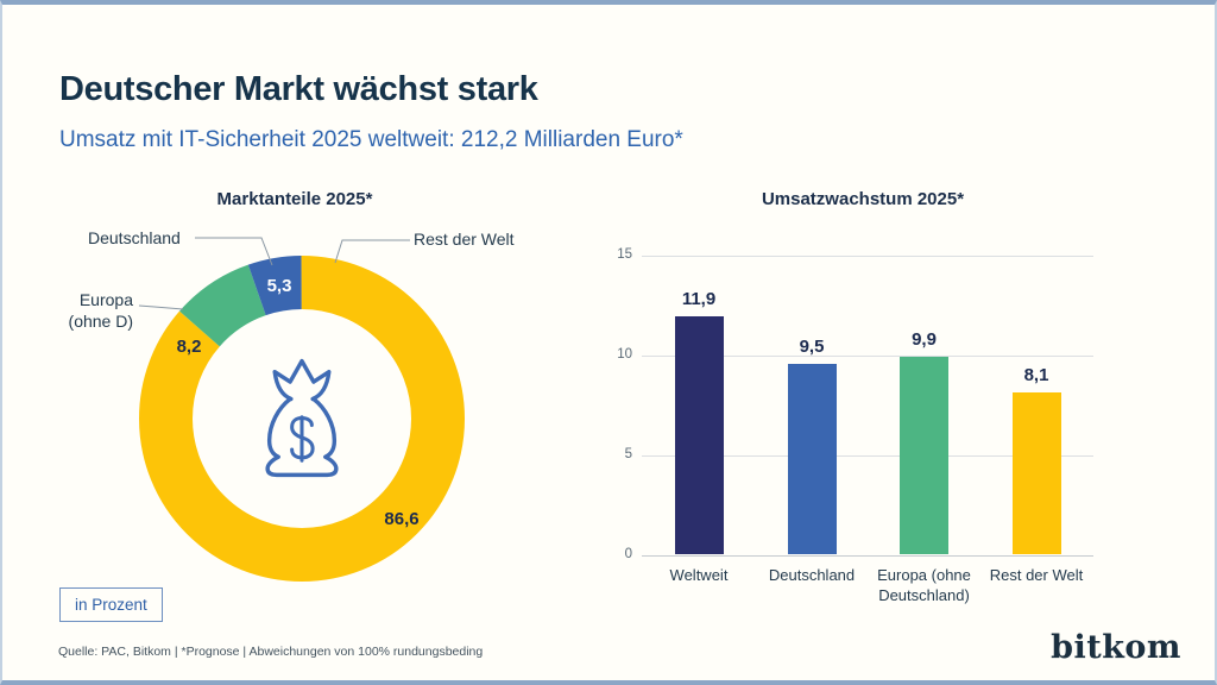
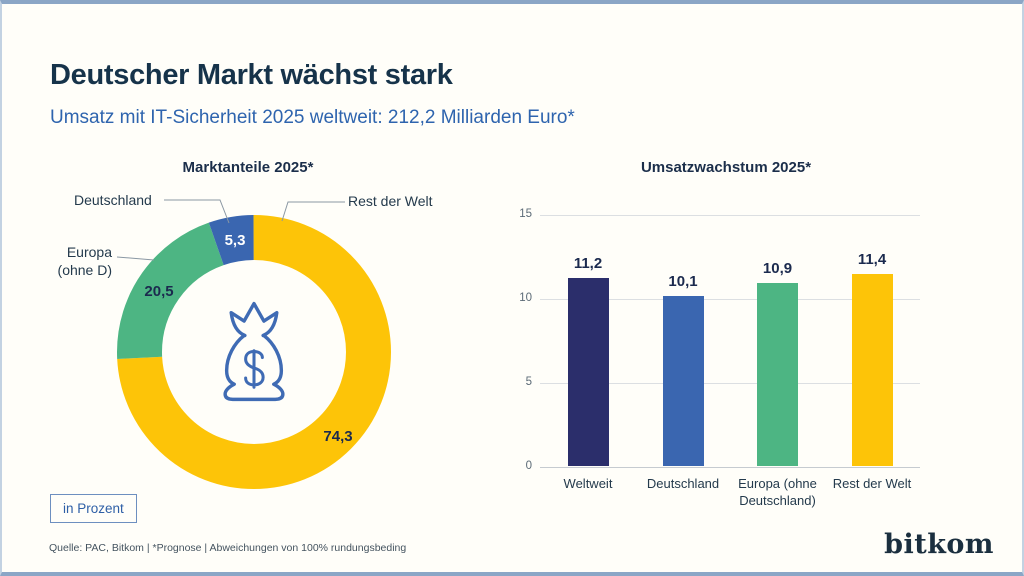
Marktanteile 2025*/Rest der Welt: 86,6 -> 74,3
Marktanteile 2025*/Europa (ohne D): 8,2 -> 20,5
Umsatzwachstum 2025*/Weltweit: 11,9 -> 11,2
Umsatzwachstum 2025*/Deutschland: 9,5 -> 10,1
Umsatzwachstum 2025*/Europa (ohne Deutschland): 9,9 -> 10,9
Umsatzwachstum 2025*/Rest der Welt: 8,1 -> 11,4
